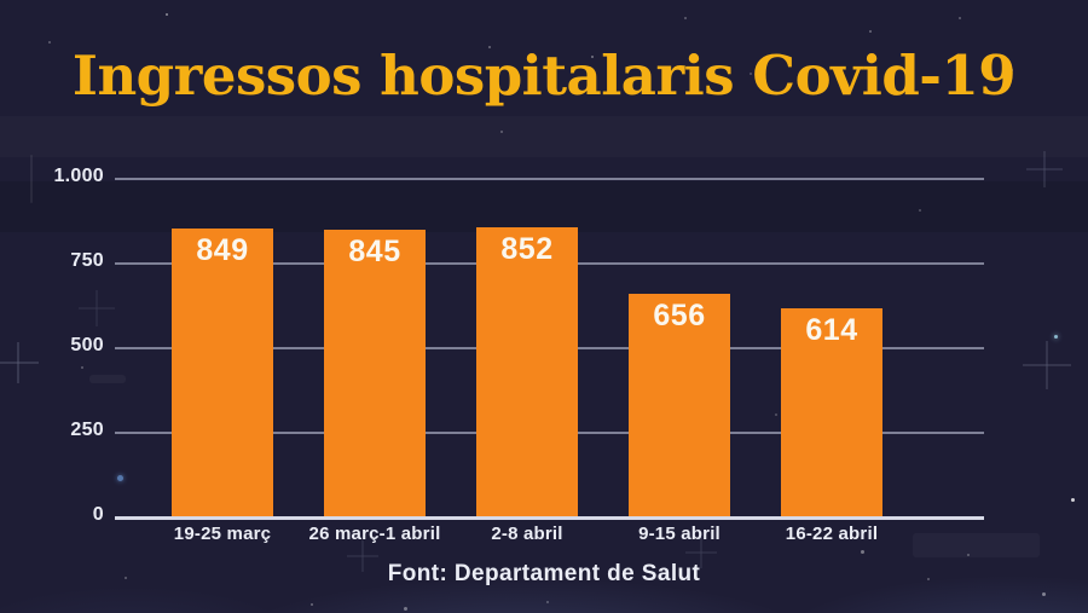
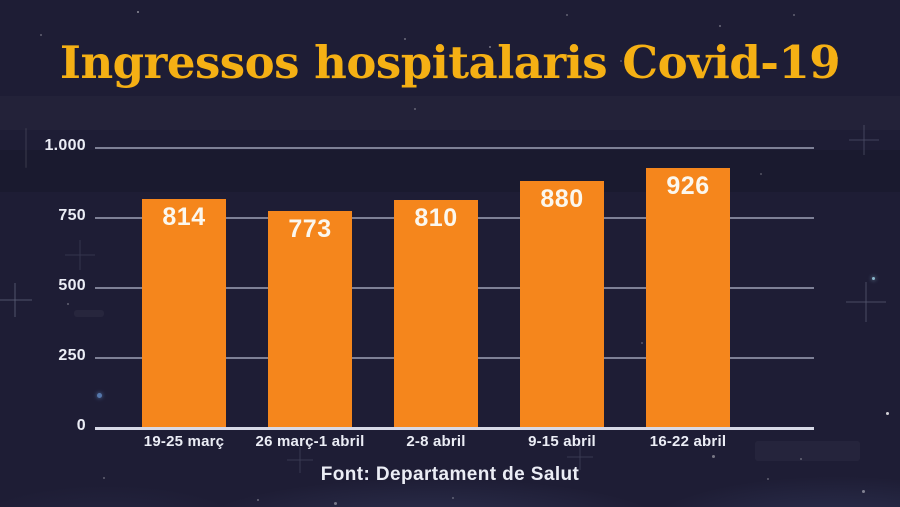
19-25 març: 849 -> 814
26 març-1 abril: 845 -> 773
2-8 abril: 852 -> 810
9-15 abril: 656 -> 880
16-22 abril: 614 -> 926
